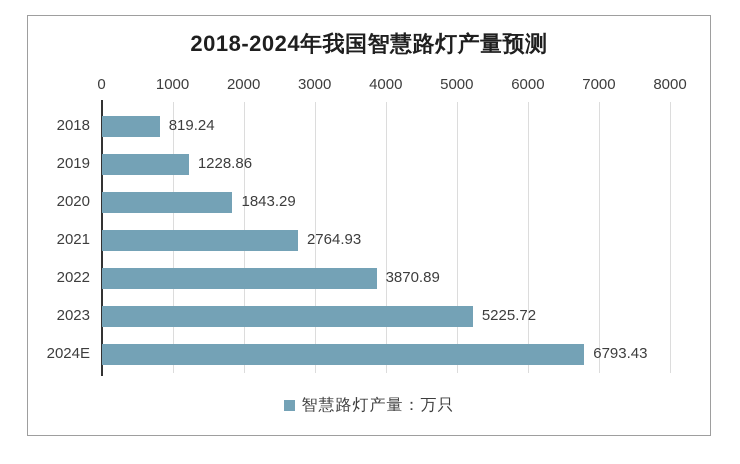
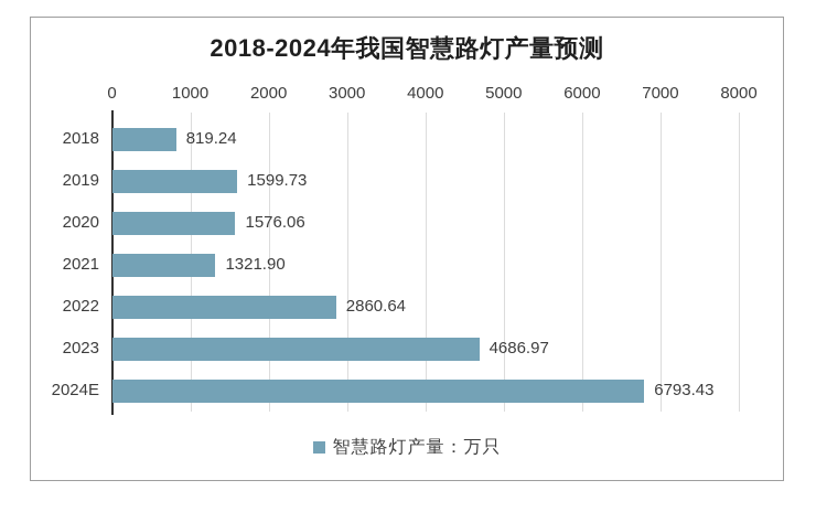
2019: 1228.86 -> 1599.73
2020: 1843.29 -> 1576.06
2021: 2764.93 -> 1321.90
2022: 3870.89 -> 2860.64
2023: 5225.72 -> 4686.97
